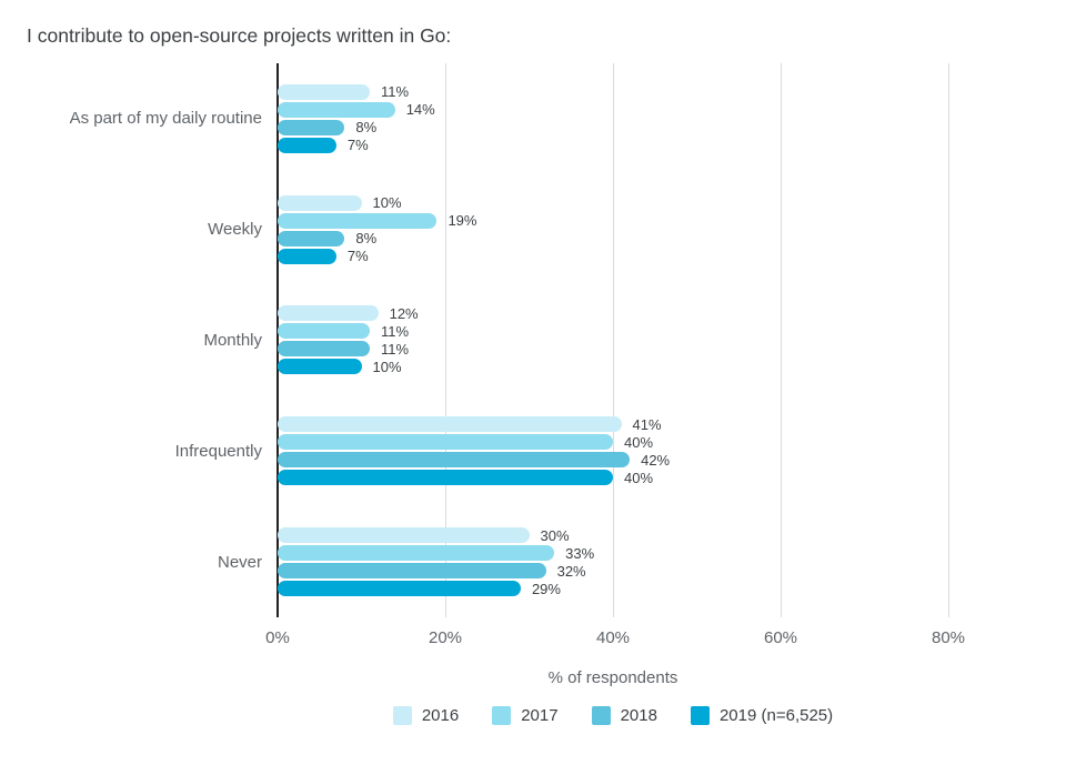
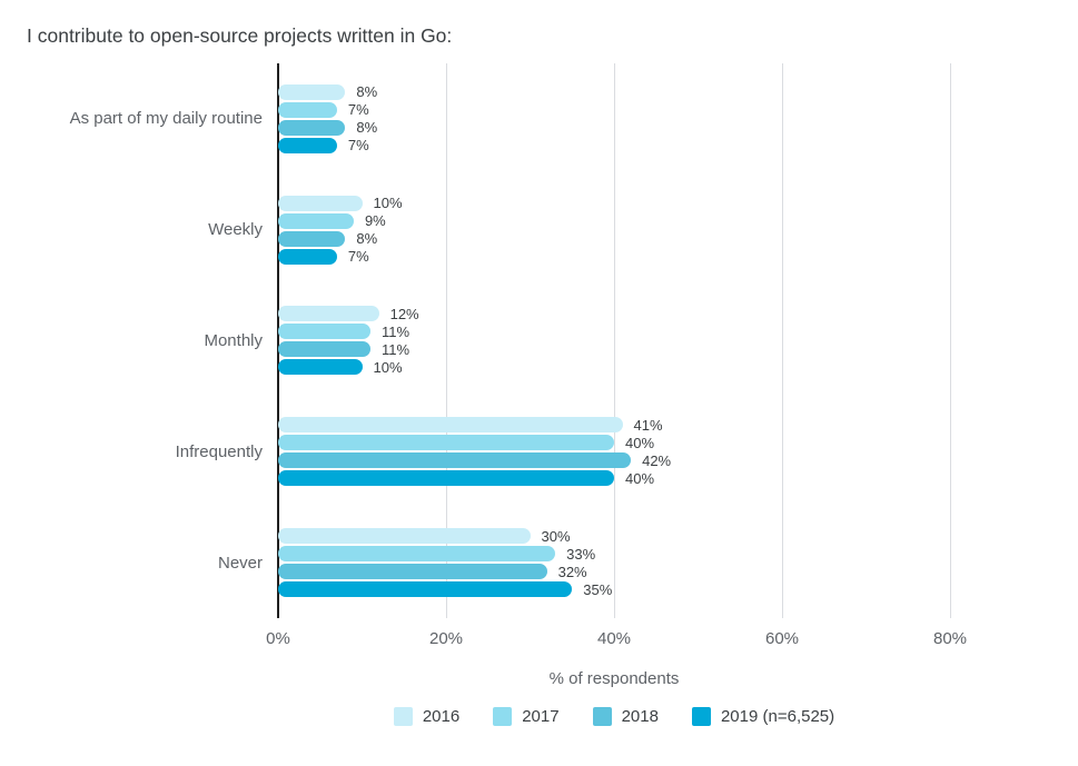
2016/As part of my daily routine: 11% -> 8%
2017/As part of my daily routine: 14% -> 7%
2017/Weekly: 19% -> 9%
2019 (n=6,525)/Never: 29% -> 35%
